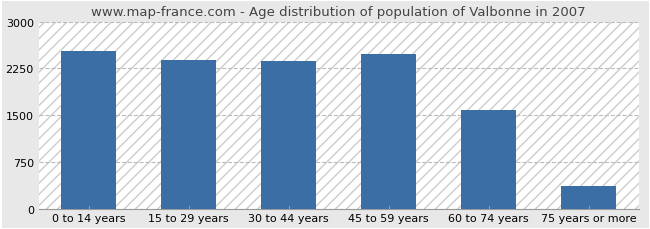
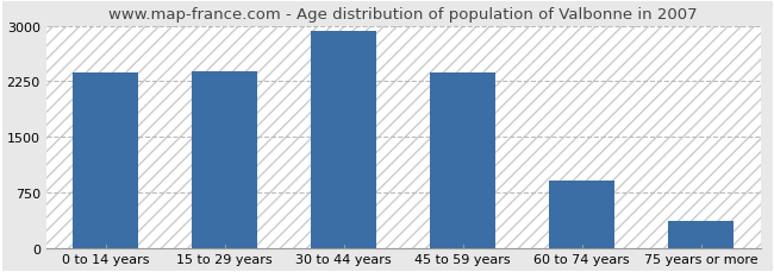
0 to 14 years: 2520 -> 2370
30 to 44 years: 2360 -> 2920
45 to 59 years: 2480 -> 2360
60 to 74 years: 1580 -> 900
